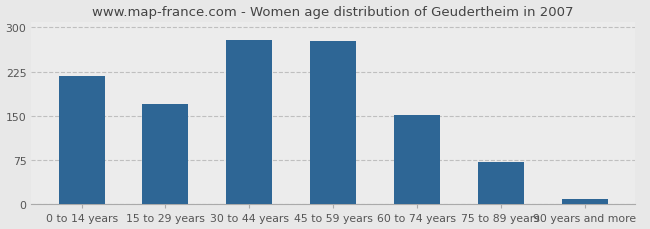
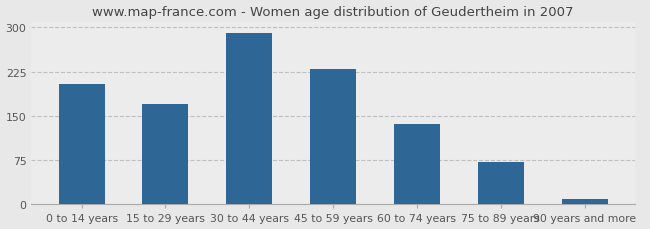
0 to 14 years: 218 -> 204
30 to 44 years: 278 -> 290
45 to 59 years: 277 -> 230
60 to 74 years: 152 -> 136
